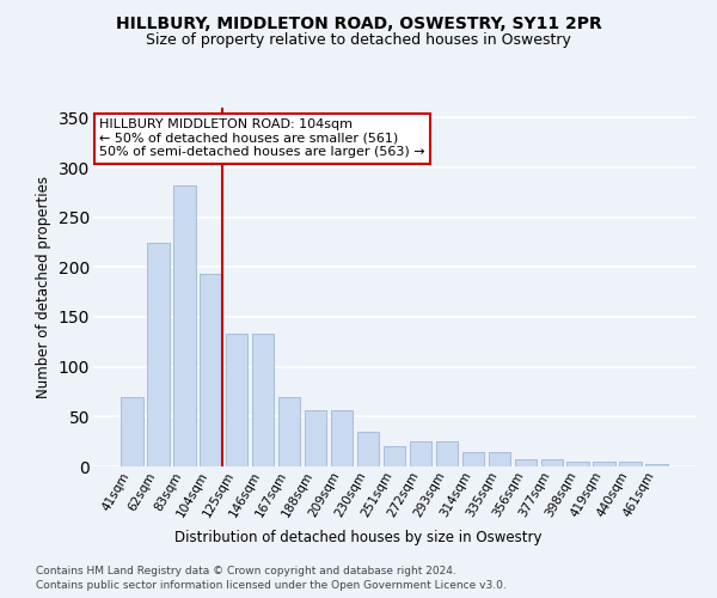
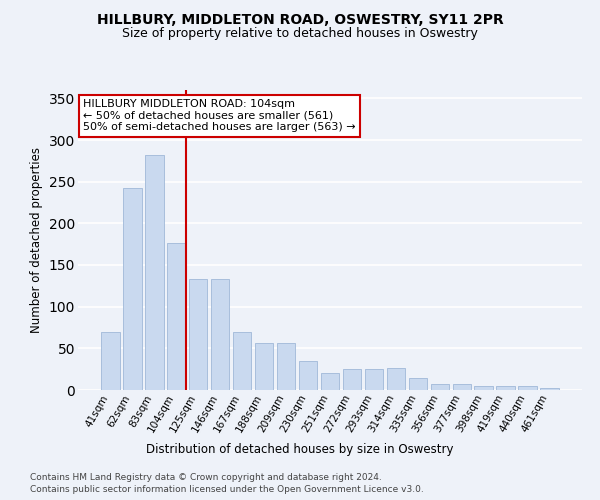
62sqm: 224 -> 242
104sqm: 193 -> 176
314sqm: 14 -> 26
